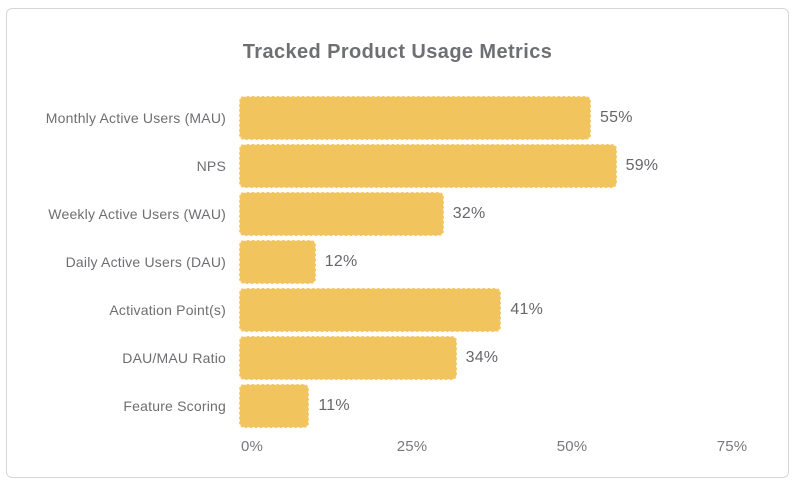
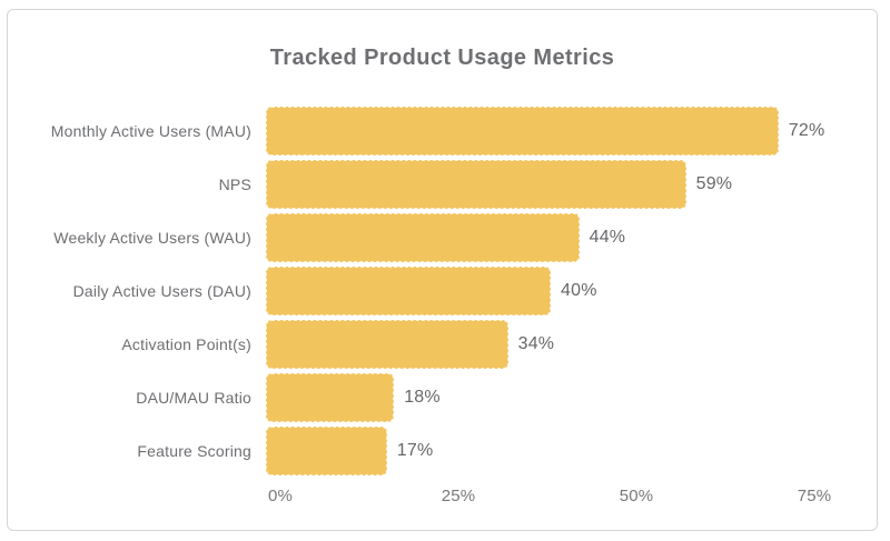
Monthly Active Users (MAU): 55% -> 72%
Weekly Active Users (WAU): 32% -> 44%
Daily Active Users (DAU): 12% -> 40%
Activation Point(s): 41% -> 34%
DAU/MAU Ratio: 34% -> 18%
Feature Scoring: 11% -> 17%
